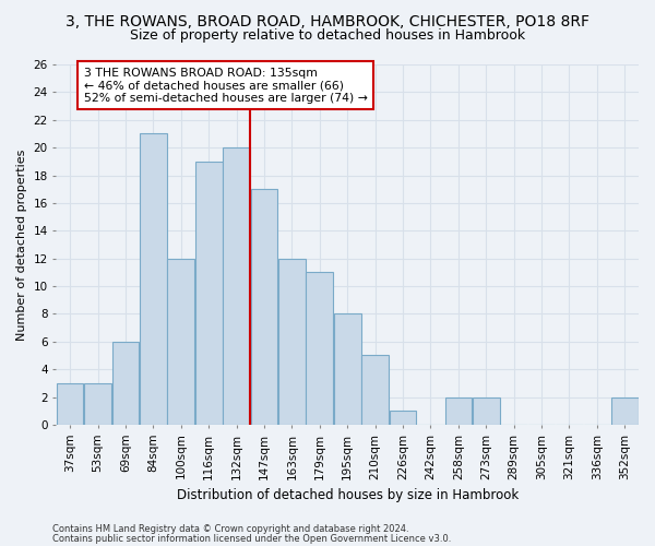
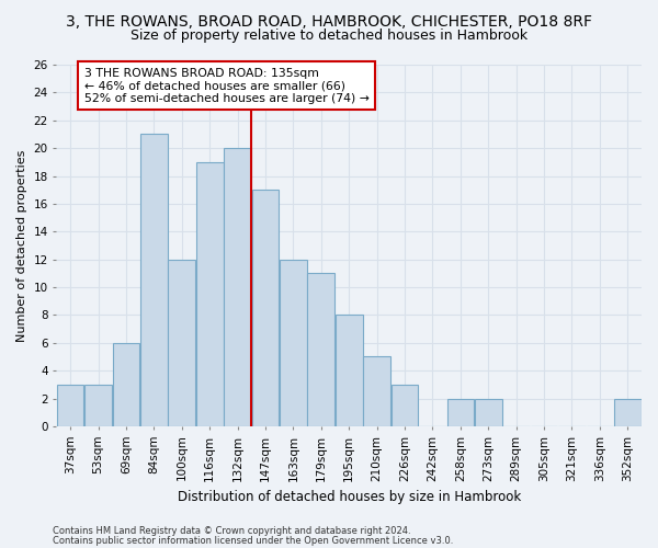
226sqm: 1 -> 3
